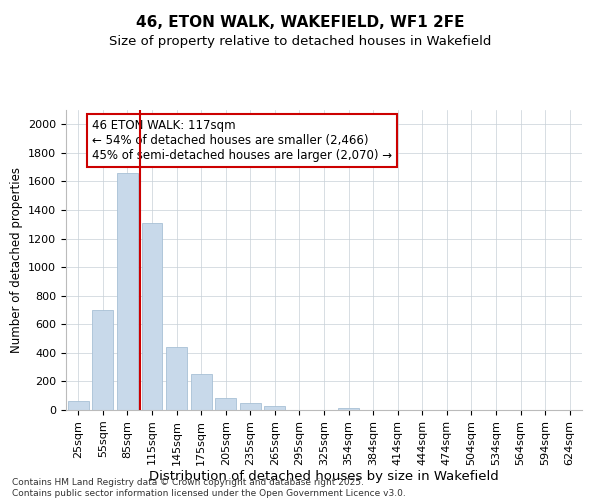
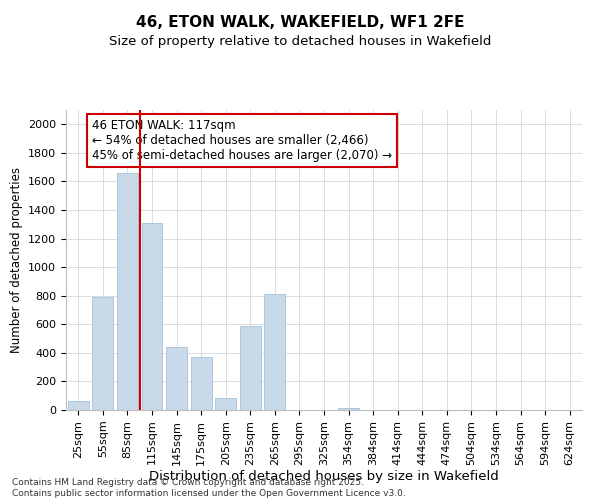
55sqm: 700 -> 790
175sqm: 260 -> 370
235sqm: 50 -> 590
265sqm: 20 -> 810
